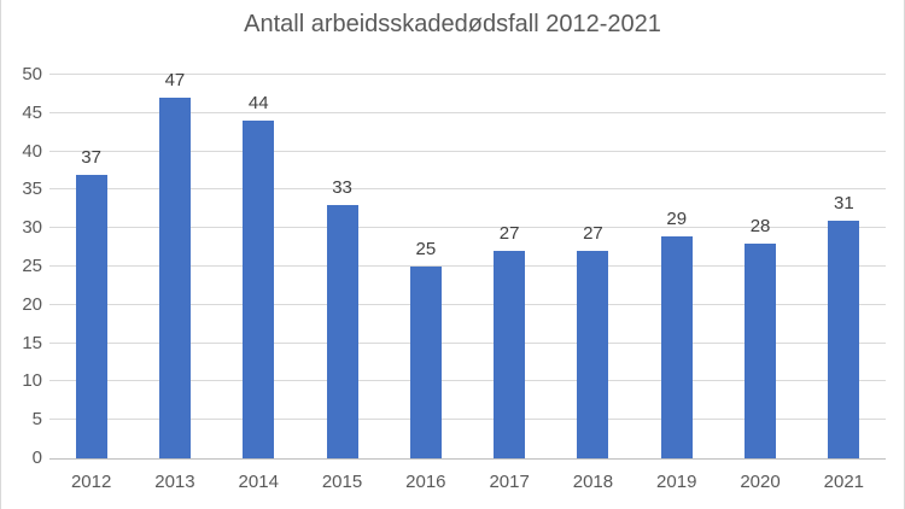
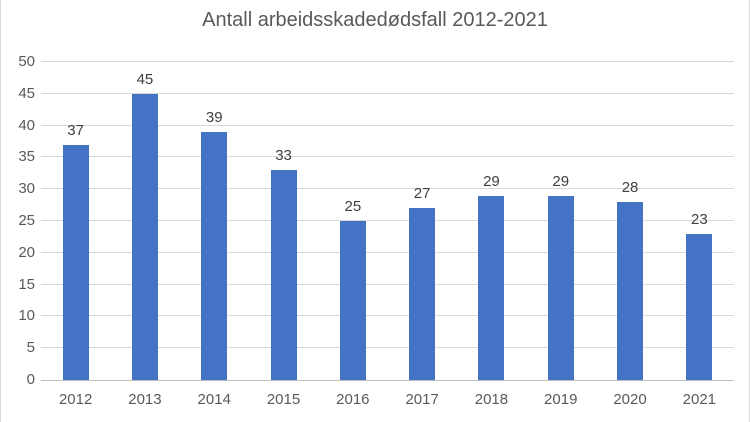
2013: 47 -> 45
2014: 44 -> 39
2018: 27 -> 29
2021: 31 -> 23
